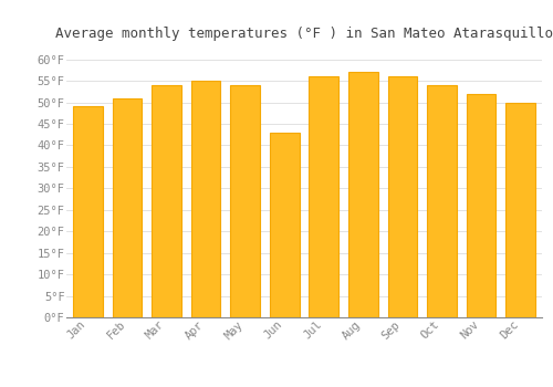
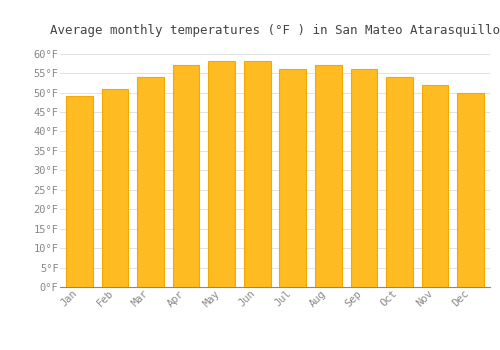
Apr: 55°F -> 57°F
May: 54°F -> 58°F
Jun: 43°F -> 58°F
